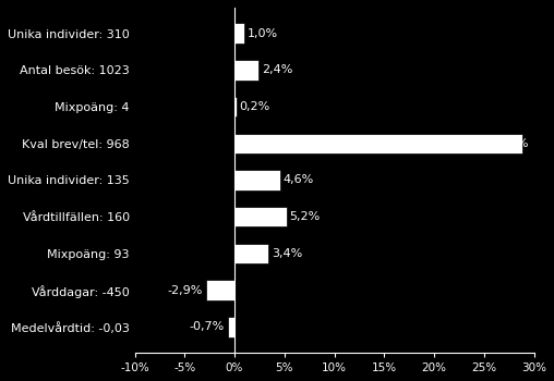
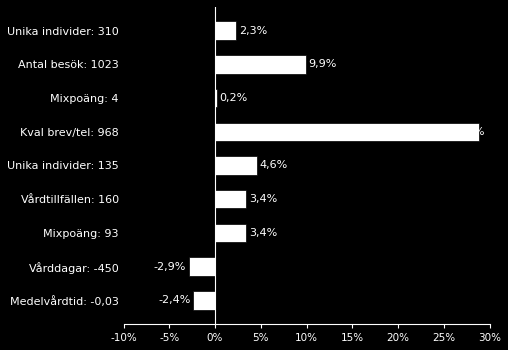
Unika individer: 310: 1,0% -> 2,3%
Antal besök: 1023: 2,4% -> 9,9%
Vårdtillfällen: 160: 5,2% -> 3,4%
Medelvårdtid: -0,03: -0,7% -> -2,4%
